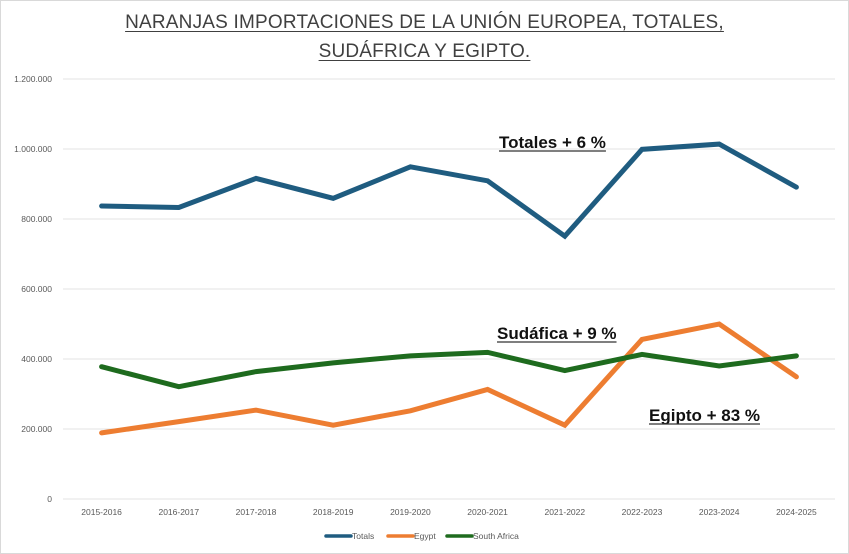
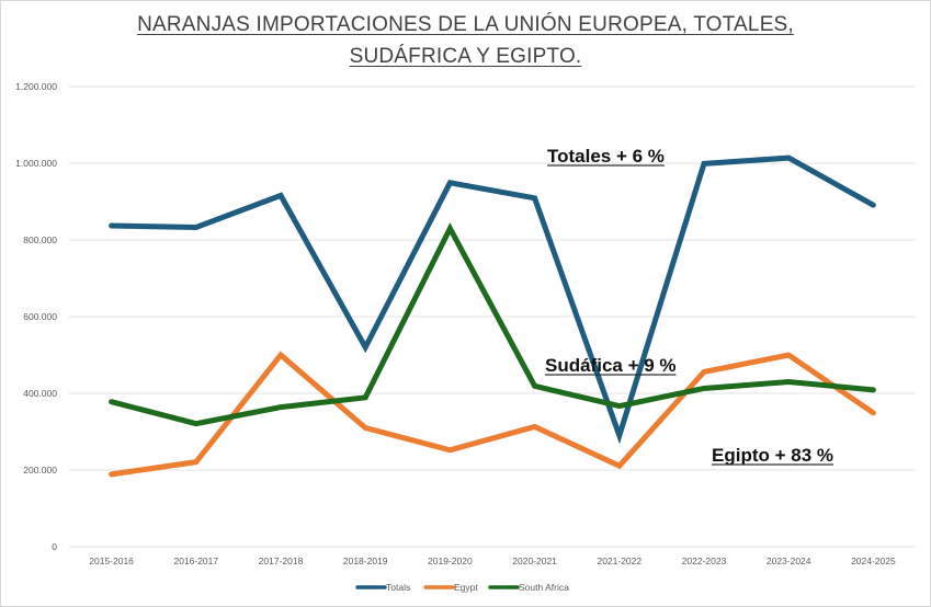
Egypt/2017-2018: 250000 -> 500000
Totals/2018-2019: 860000 -> 520000
Egypt/2018-2019: 210000 -> 310000
South Africa/2019-2020: 410000 -> 830000
Totals/2021-2022: 750000 -> 290000
South Africa/2023-2024: 380000 -> 430000
